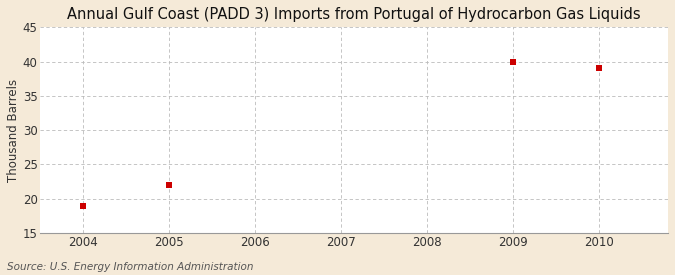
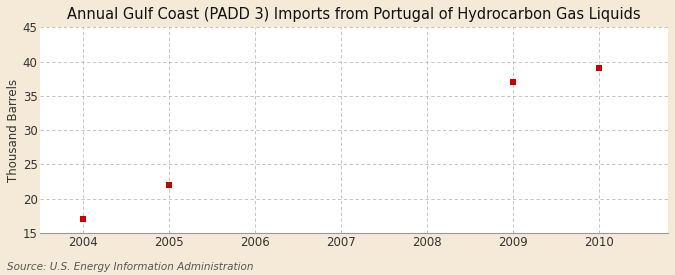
2004: 19 -> 17
2009: 40 -> 37
